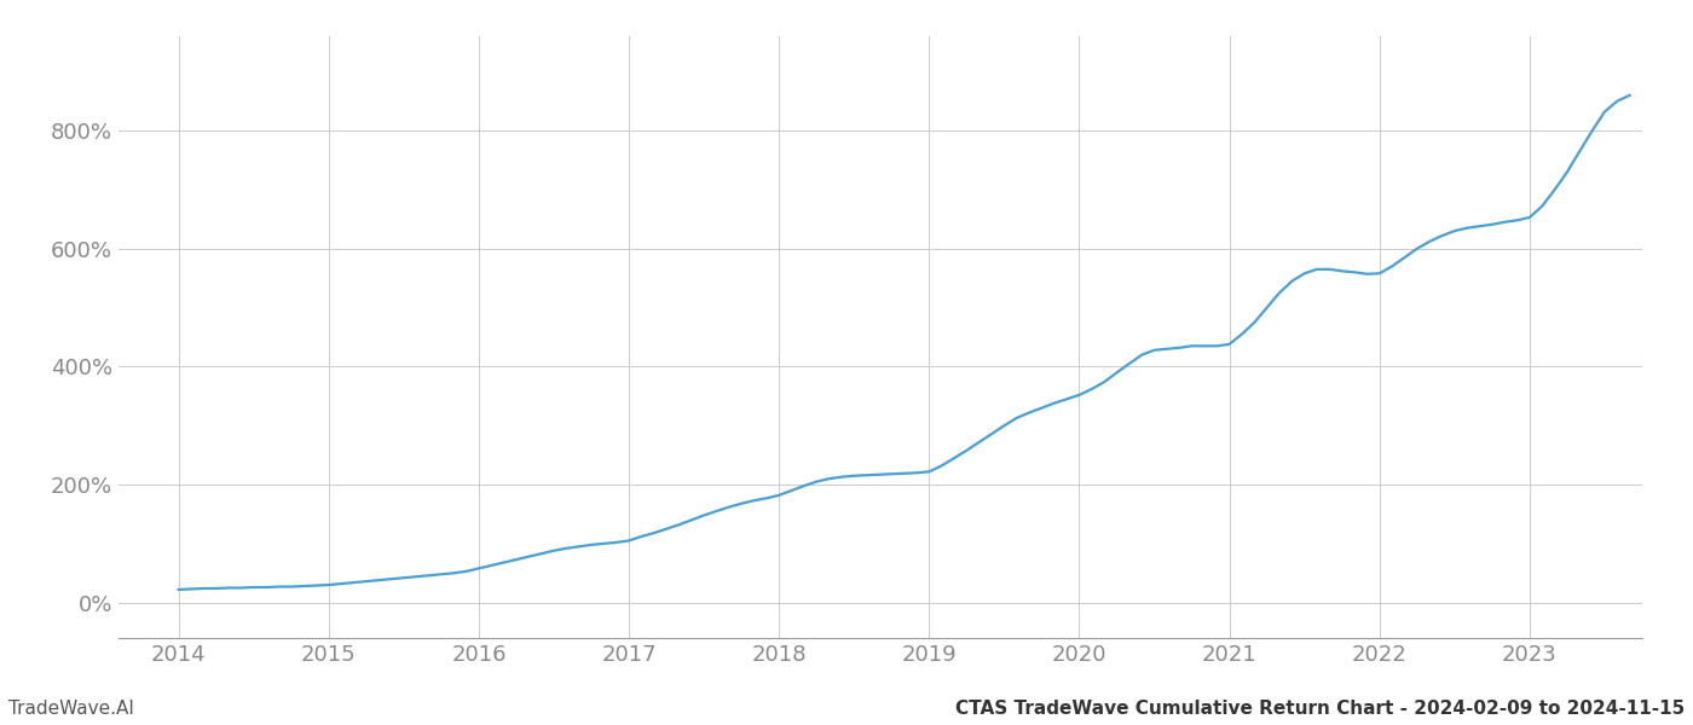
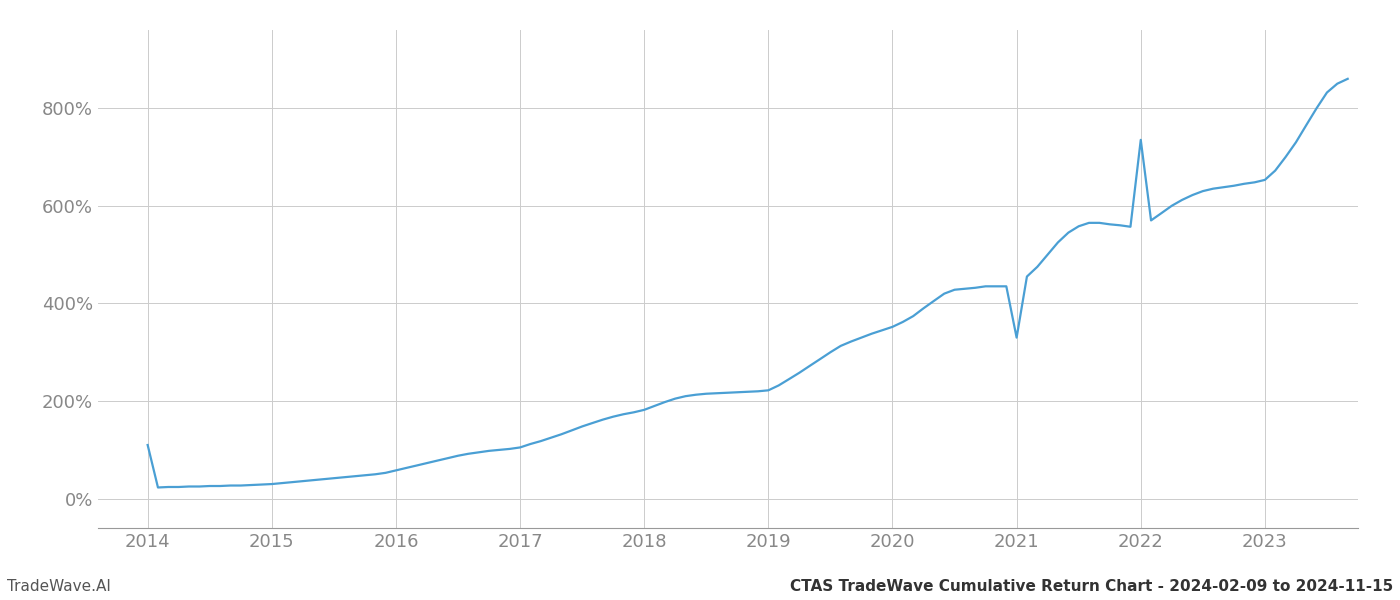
2014: 22% -> 110%
2021: 438% -> 330%
2022: 558% -> 735%
